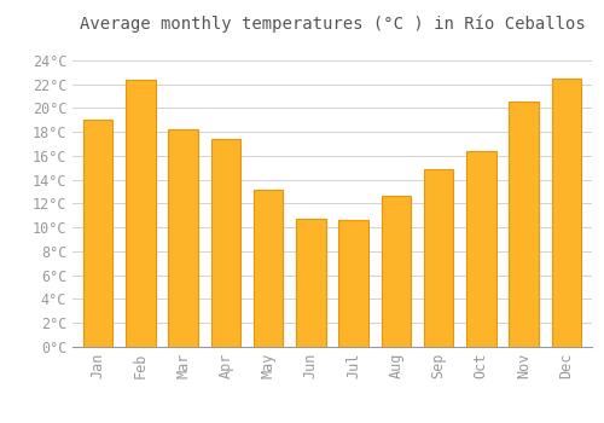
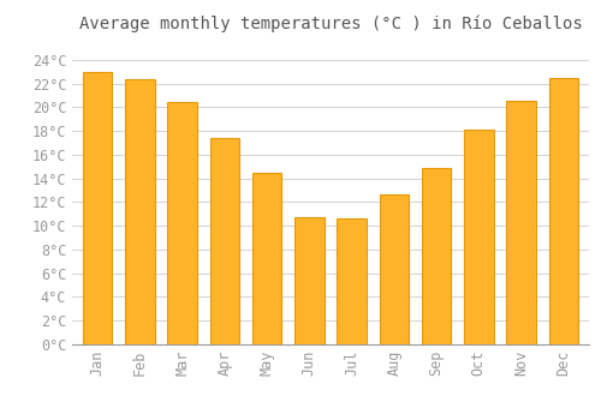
Jan: 19.0°C -> 23.0°C
Mar: 18.2°C -> 20.4°C
May: 13.2°C -> 14.5°C
Oct: 16.4°C -> 18.1°C
